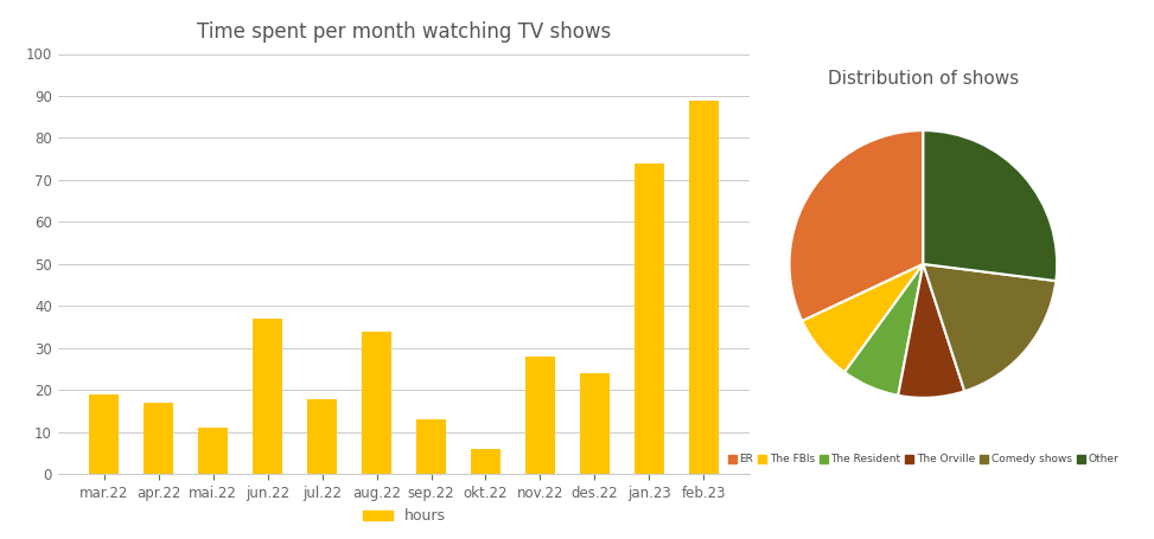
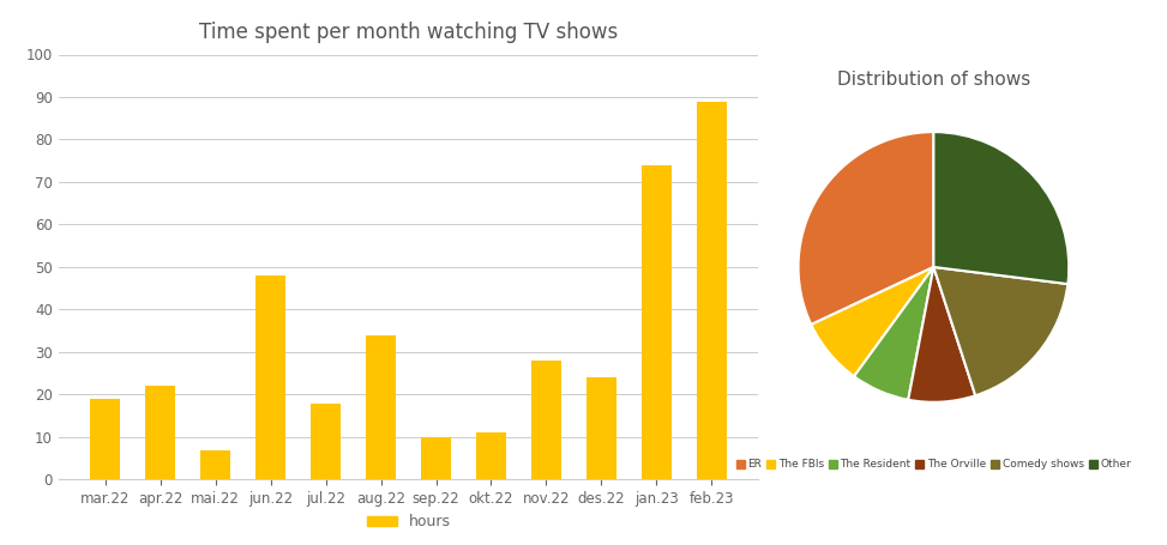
apr.22: 17 -> 22
mai.22: 11 -> 7
jun.22: 37 -> 48
sep.22: 13 -> 10
okt.22: 6 -> 11
